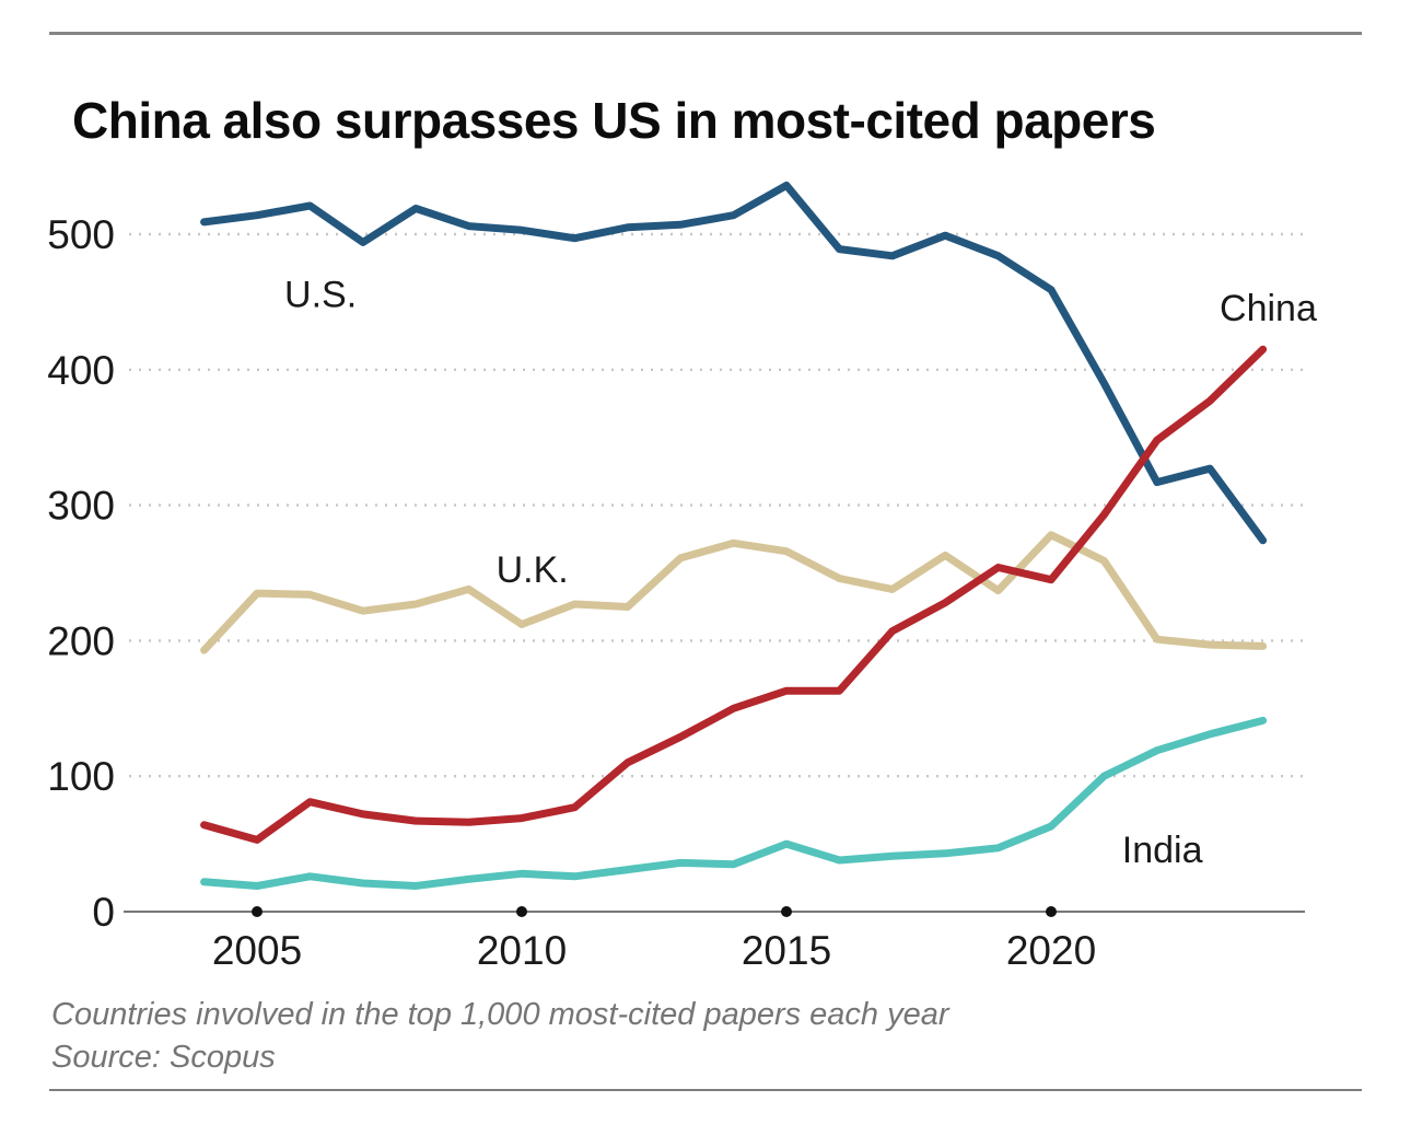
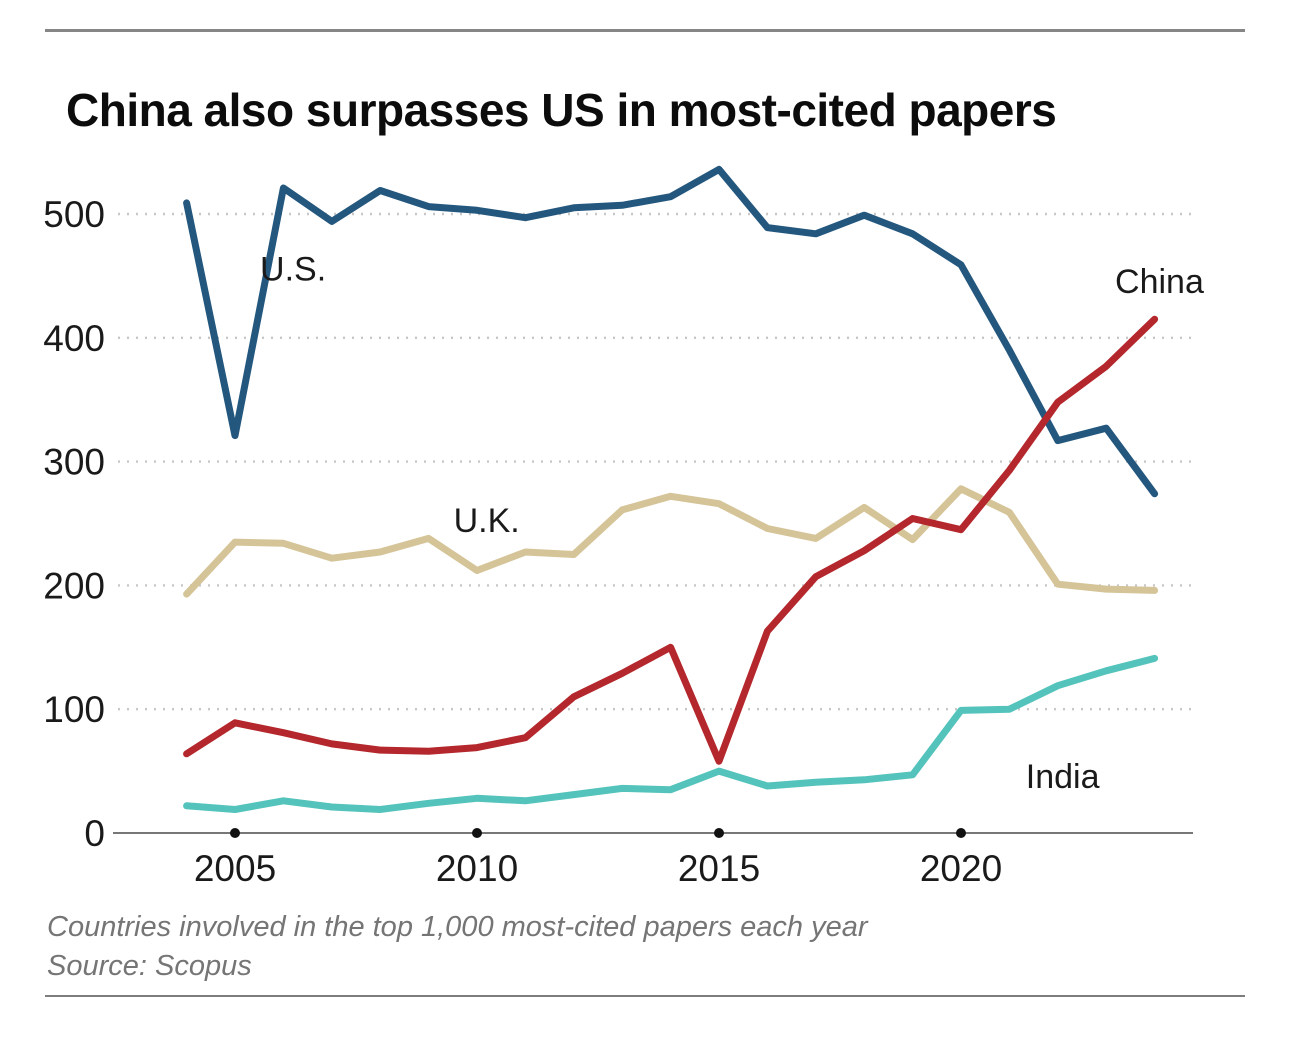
U.S./2005: 514 -> 321
China/2005: 53 -> 89
China/2015: 163 -> 58
India/2020: 63 -> 99
